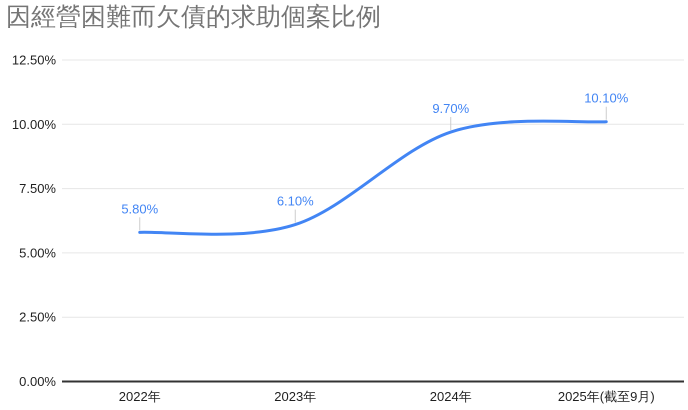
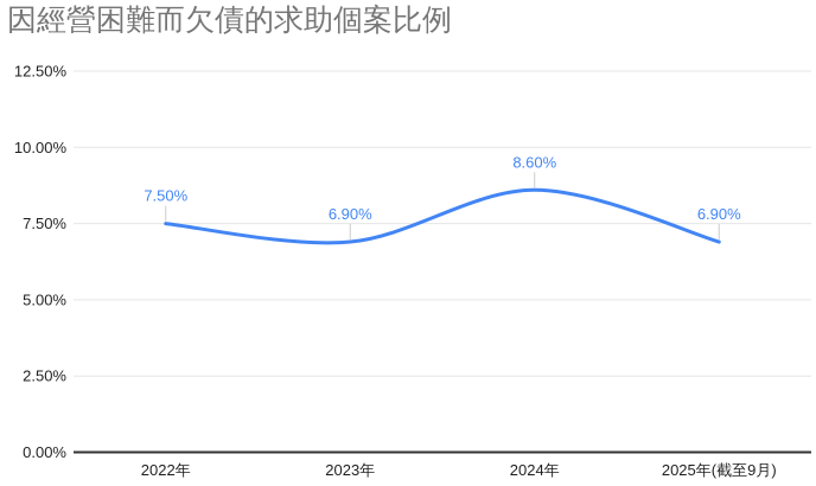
2022年: 5.80% -> 7.50%
2023年: 6.10% -> 6.90%
2024年: 9.70% -> 8.60%
2025年(截至9月): 10.10% -> 6.90%
